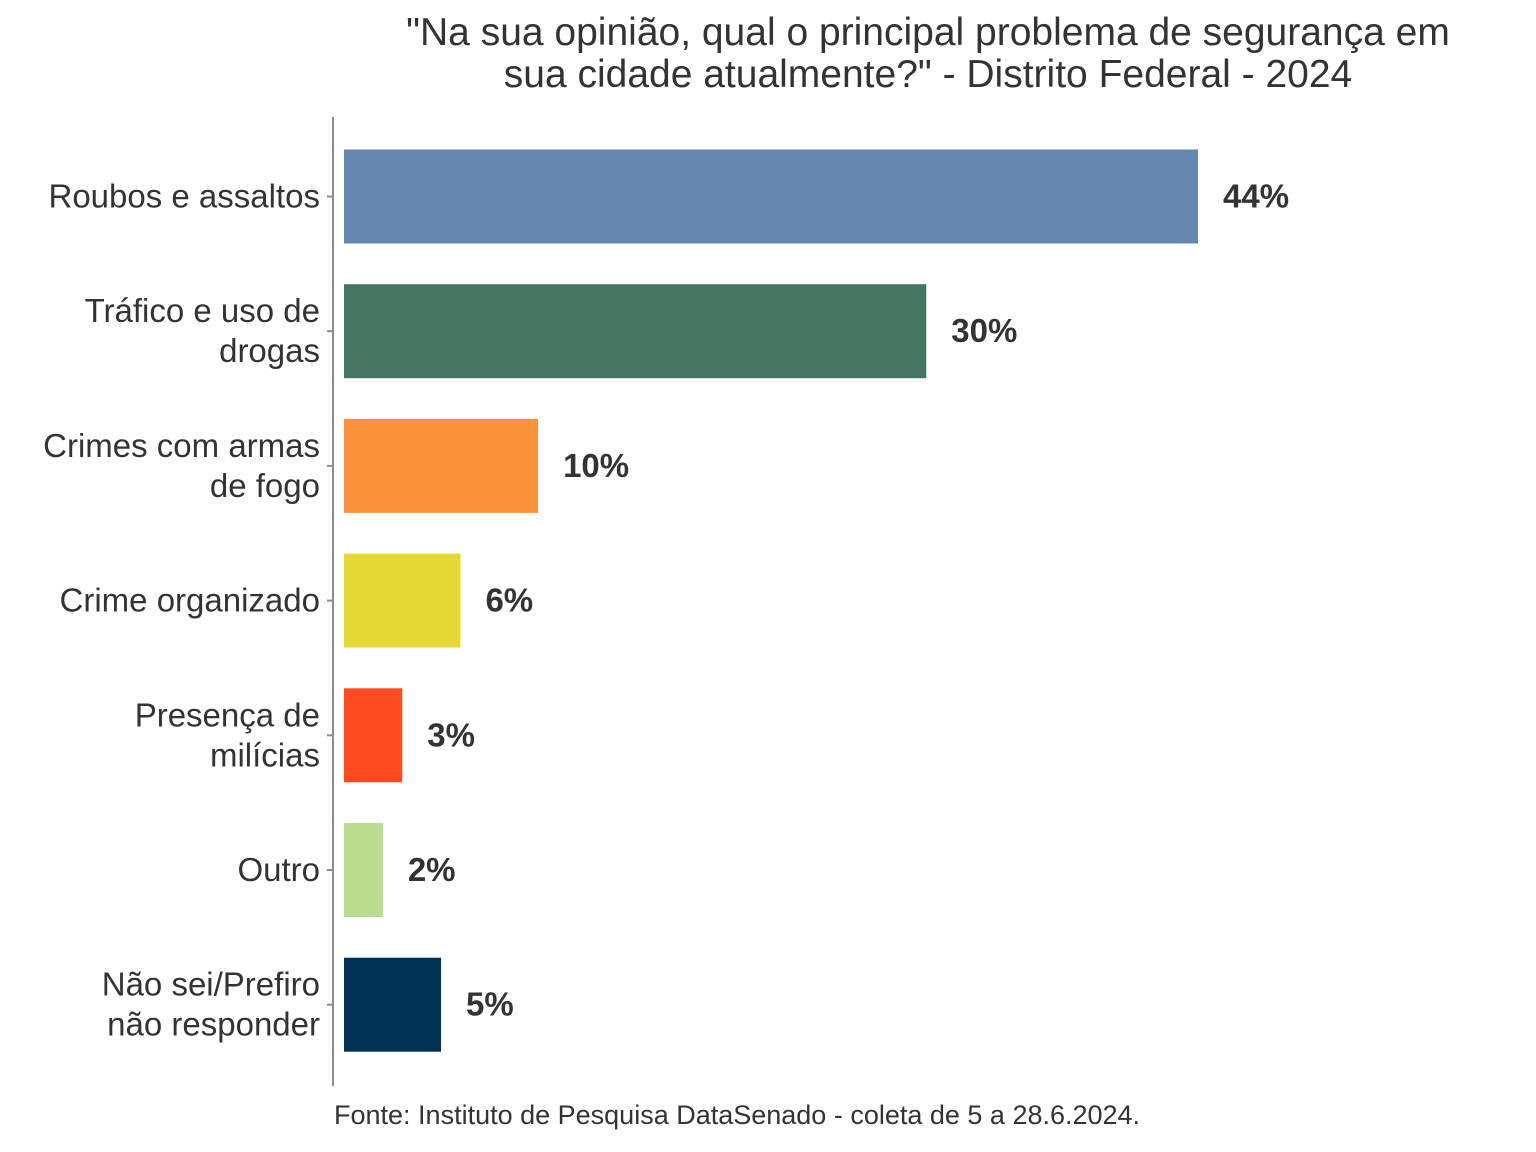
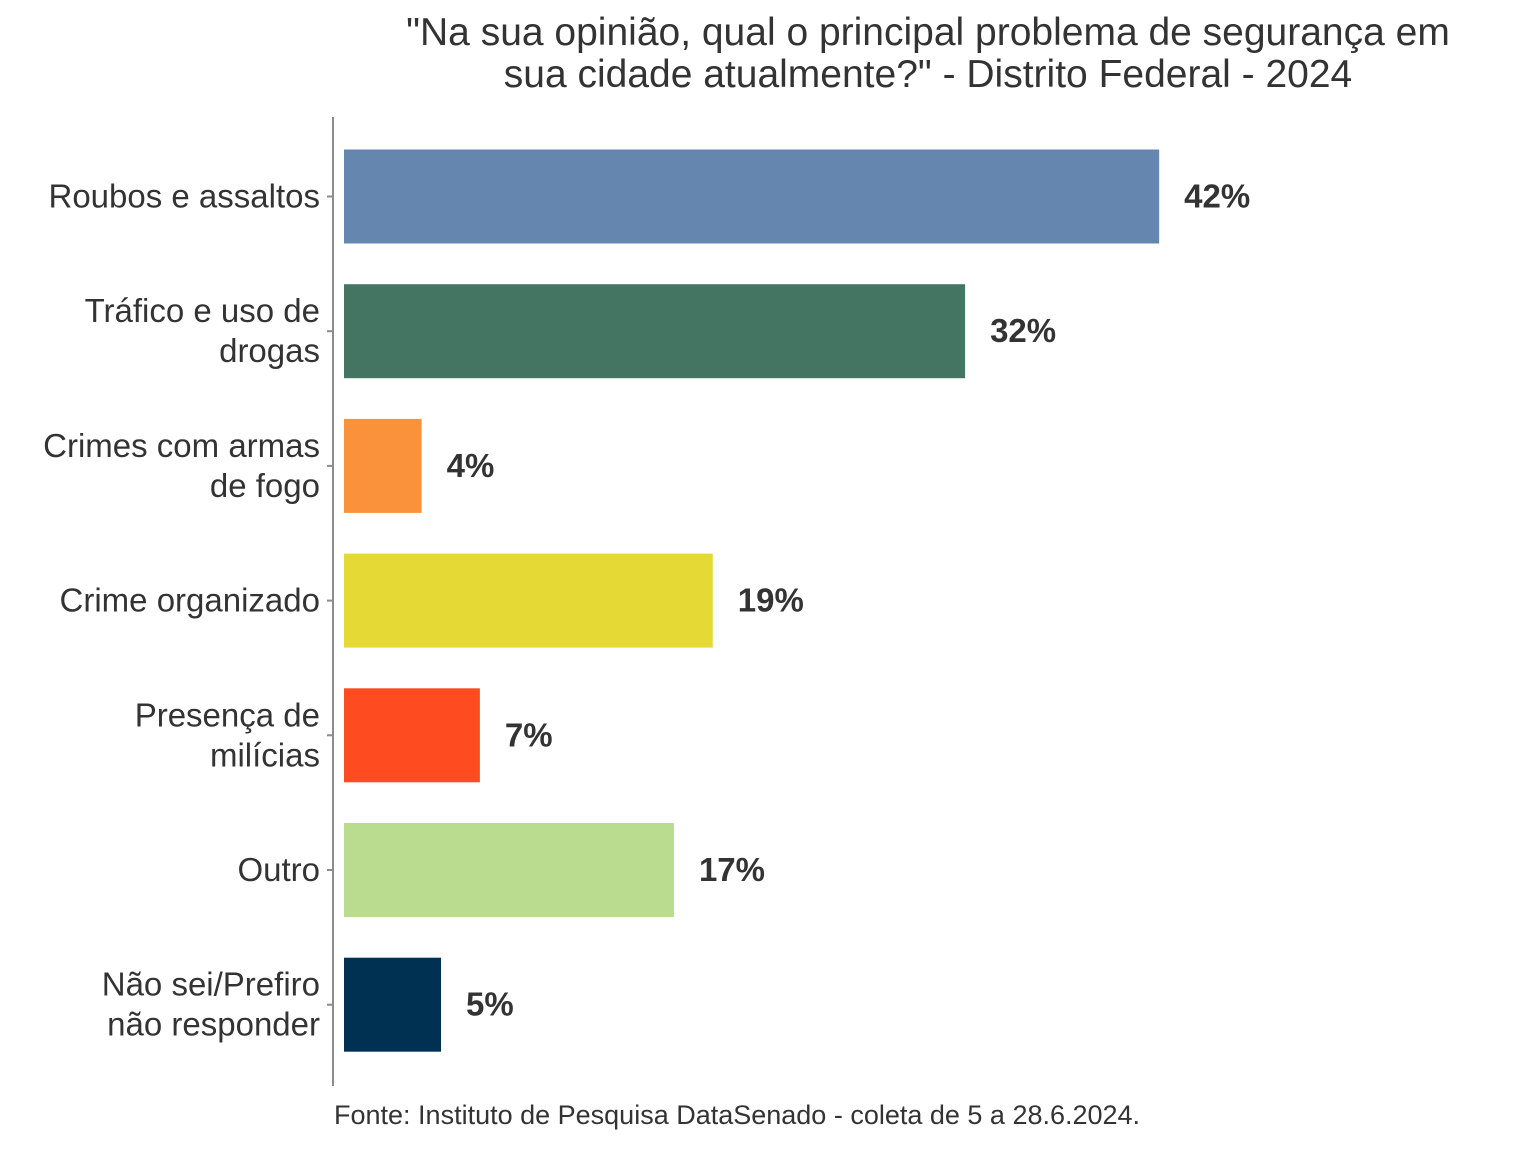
Roubos e assaltos: 44% -> 42%
Tráfico e uso de drogas: 30% -> 32%
Crimes com armas de fogo: 10% -> 4%
Crime organizado: 6% -> 19%
Presença de milícias: 3% -> 7%
Outro: 2% -> 17%
